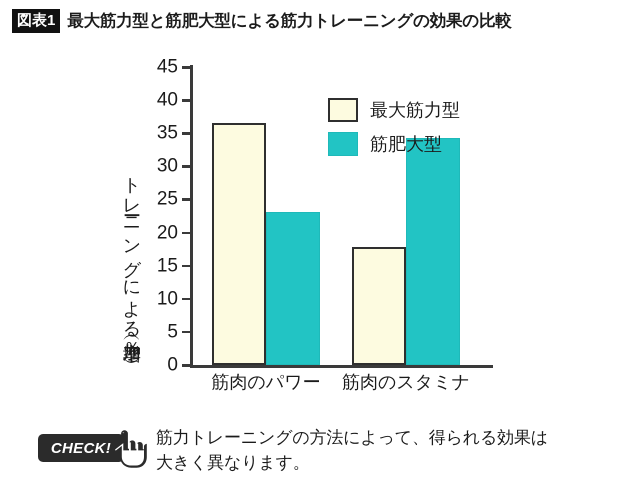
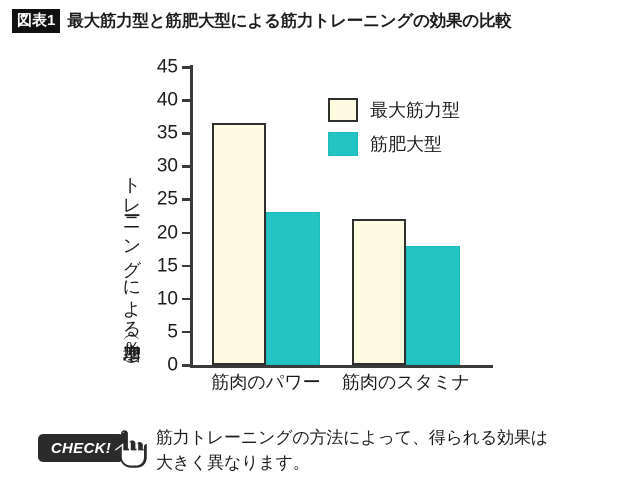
最大筋力型/筋肉のスタミナ: 18 -> 22
筋肥大型/筋肉のスタミナ: 34 -> 18
